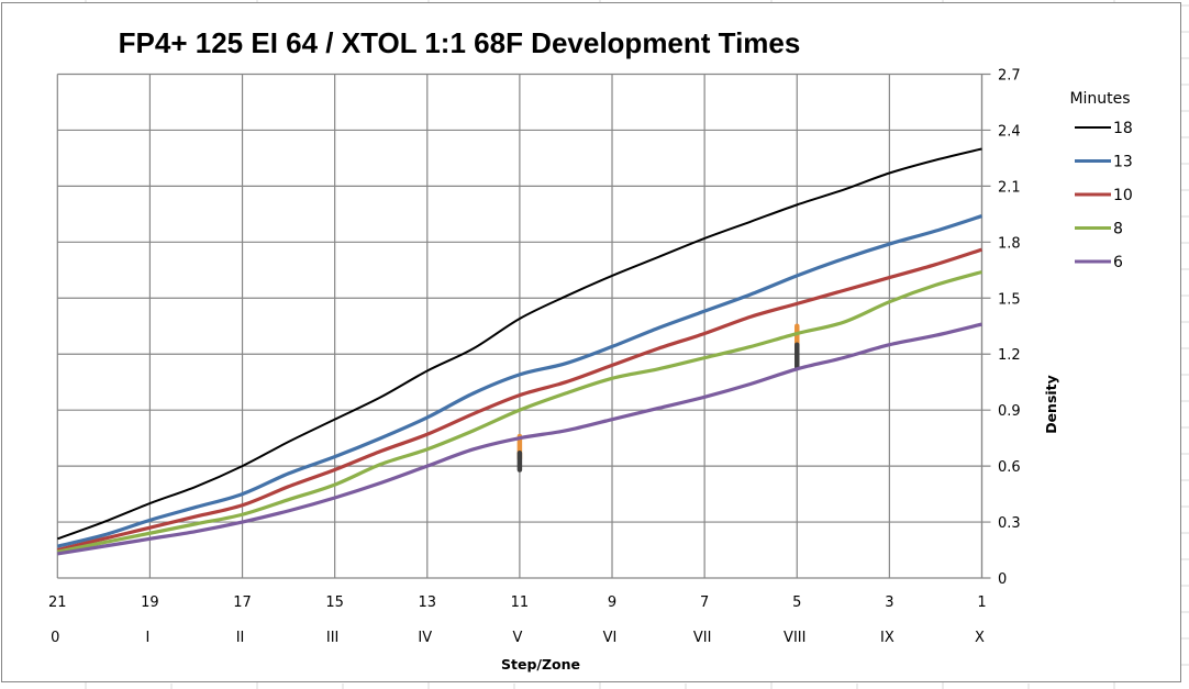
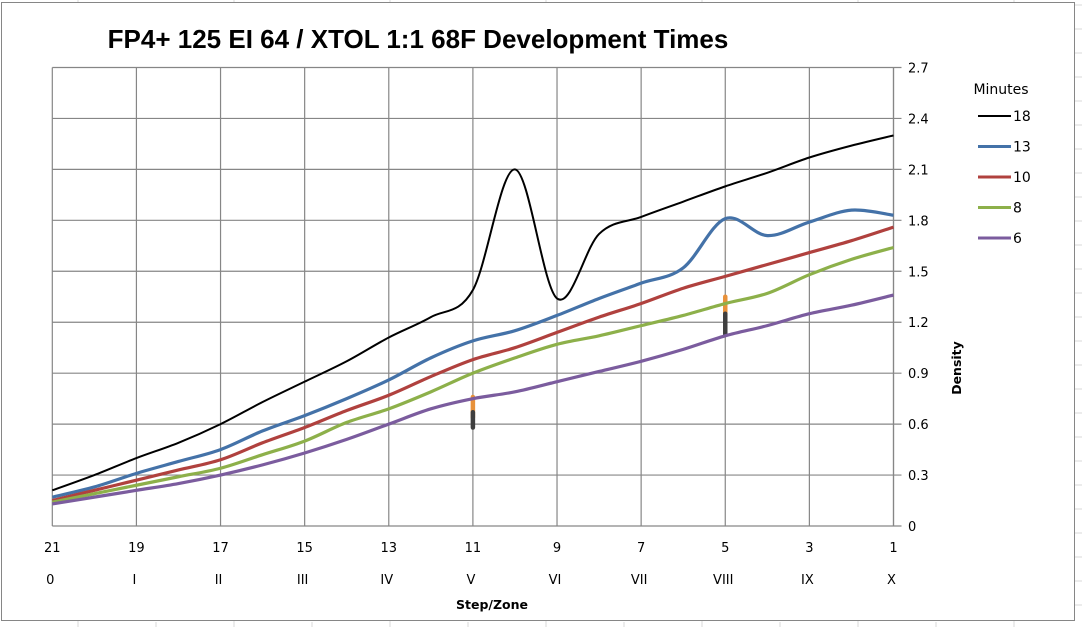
18/10: 1.51 -> 2.10
18/9: 1.62 -> 1.34
13/5: 1.62 -> 1.81
13/1: 1.94 -> 1.83
